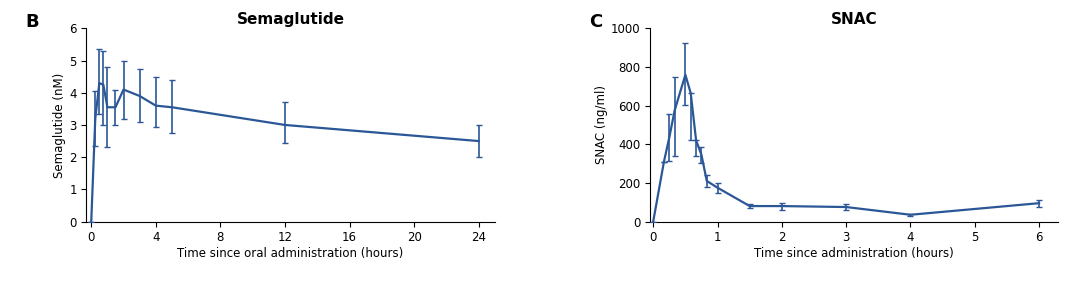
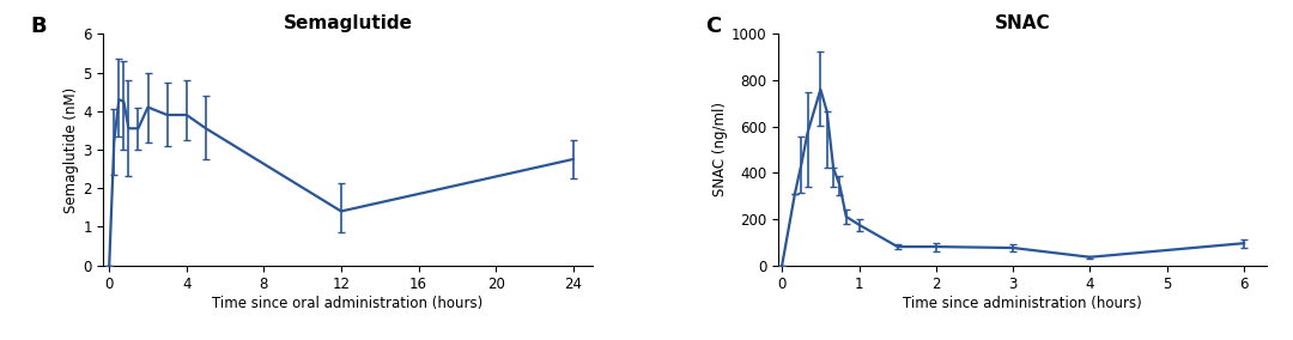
Semaglutide/4: 3.60 -> 3.90
Semaglutide/12: 3.00 -> 1.40
Semaglutide/24: 2.50 -> 2.75
